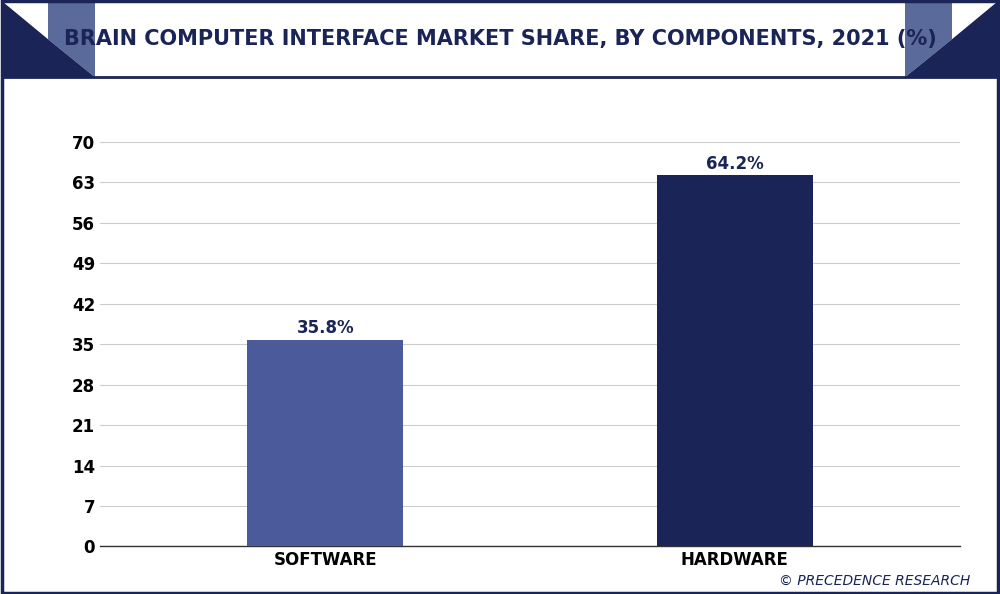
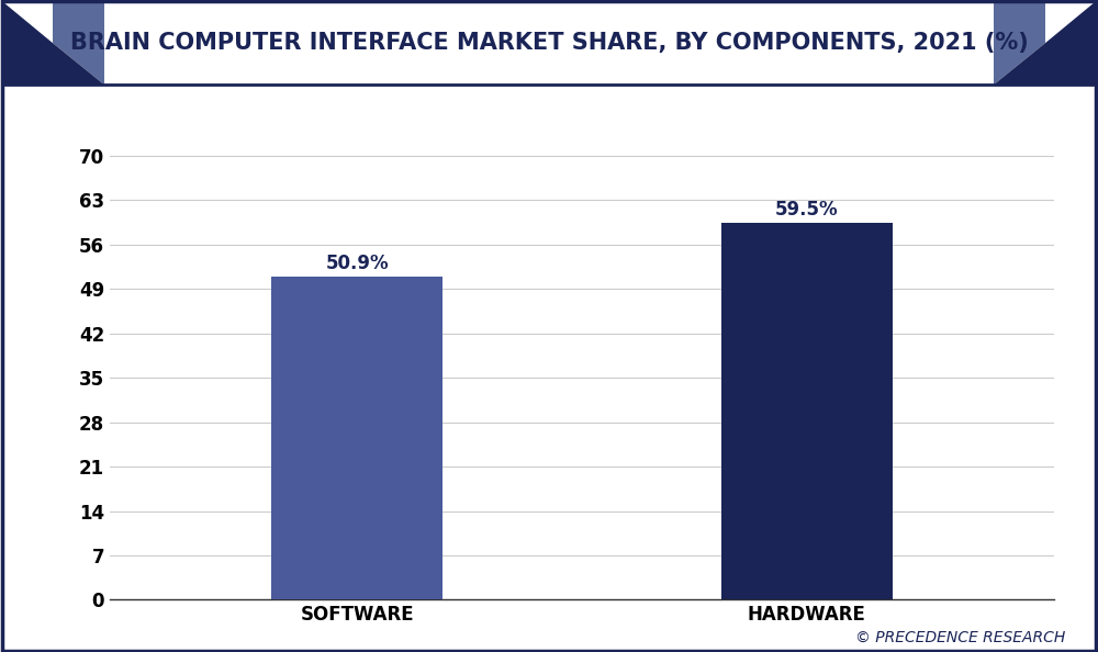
SOFTWARE: 35.8% -> 50.9%
HARDWARE: 64.2% -> 59.5%
